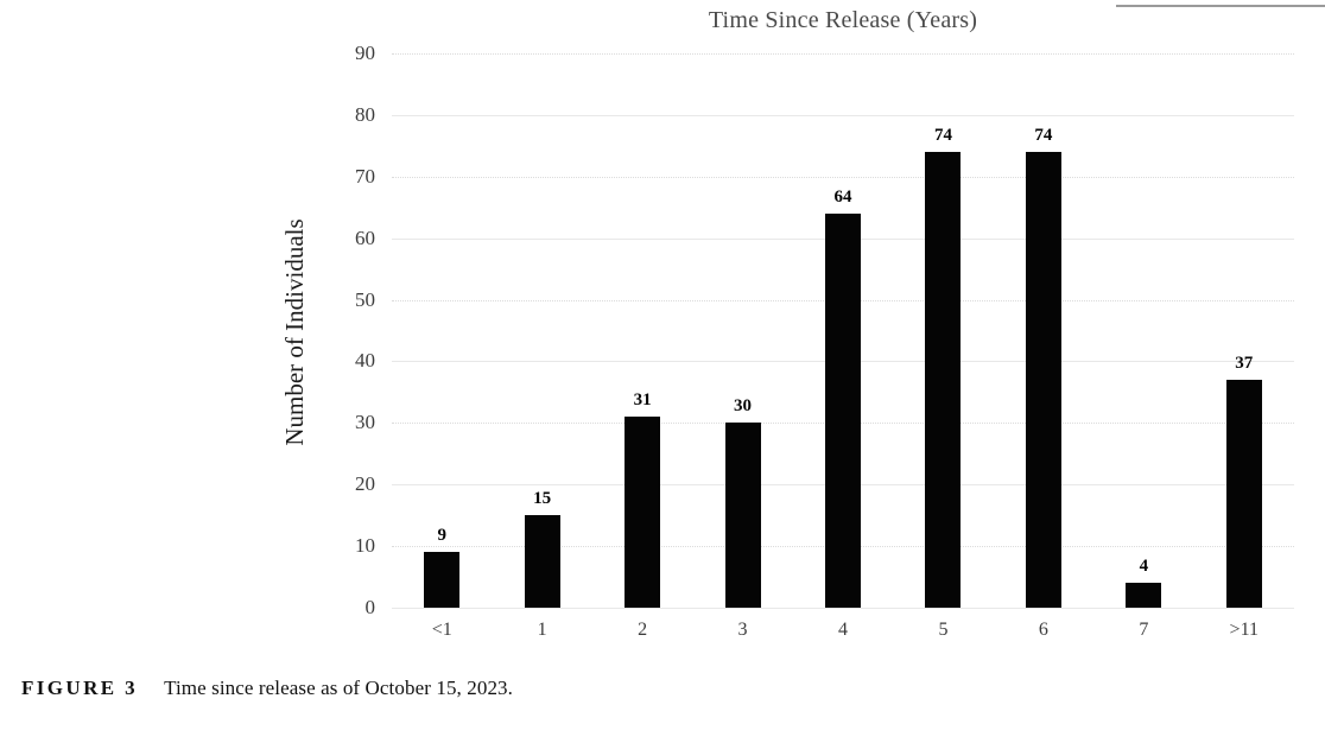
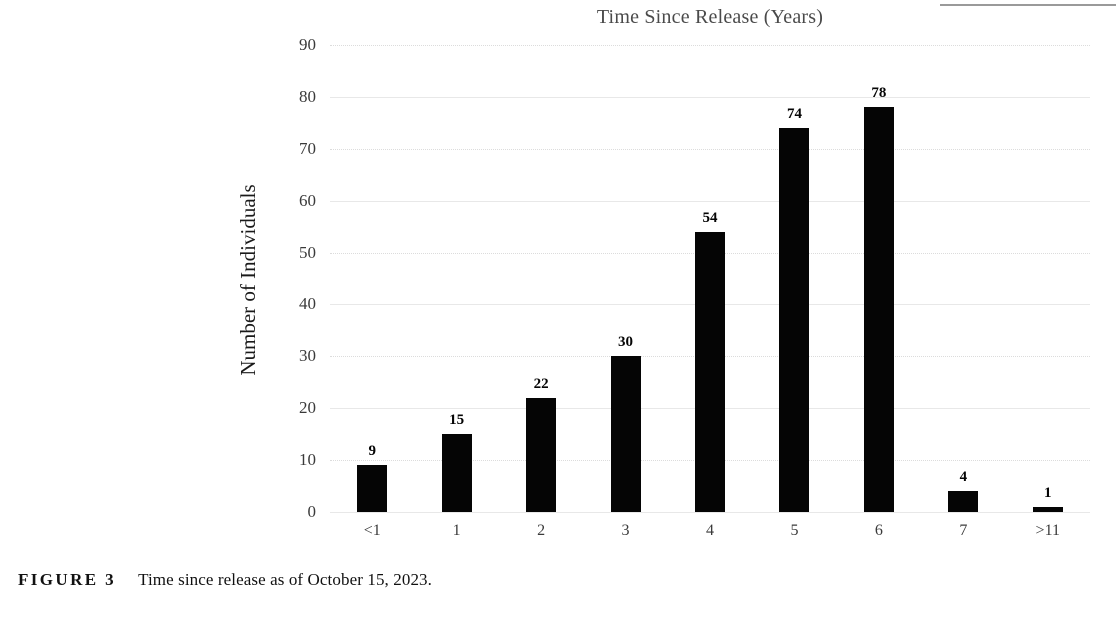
2: 31 -> 22
4: 64 -> 54
6: 74 -> 78
>11: 37 -> 1
